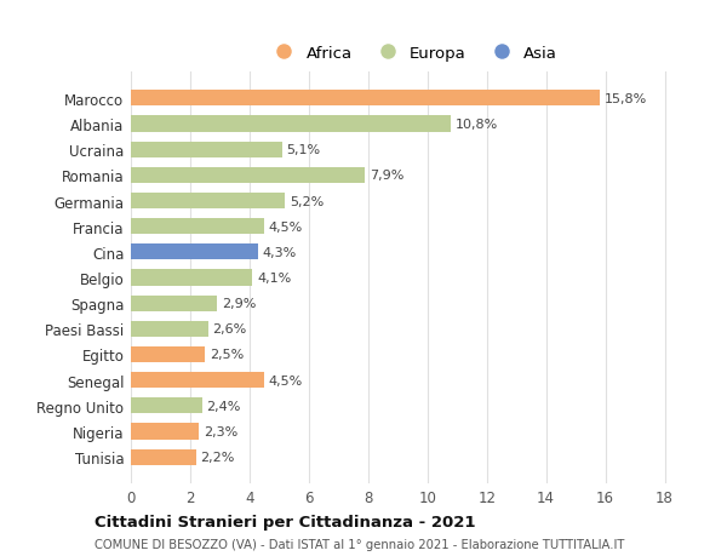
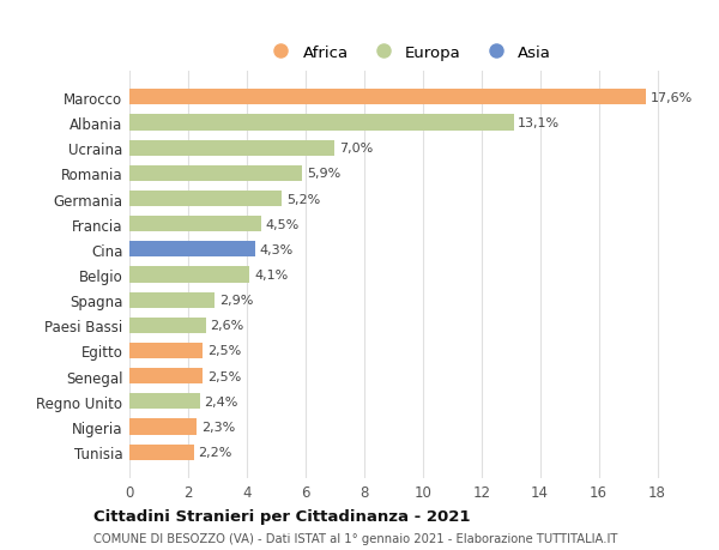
Marocco: 15,8% -> 17,6%
Albania: 10,8% -> 13,1%
Ucraina: 5,1% -> 7,0%
Romania: 7,9% -> 5,9%
Senegal: 4,5% -> 2,5%
